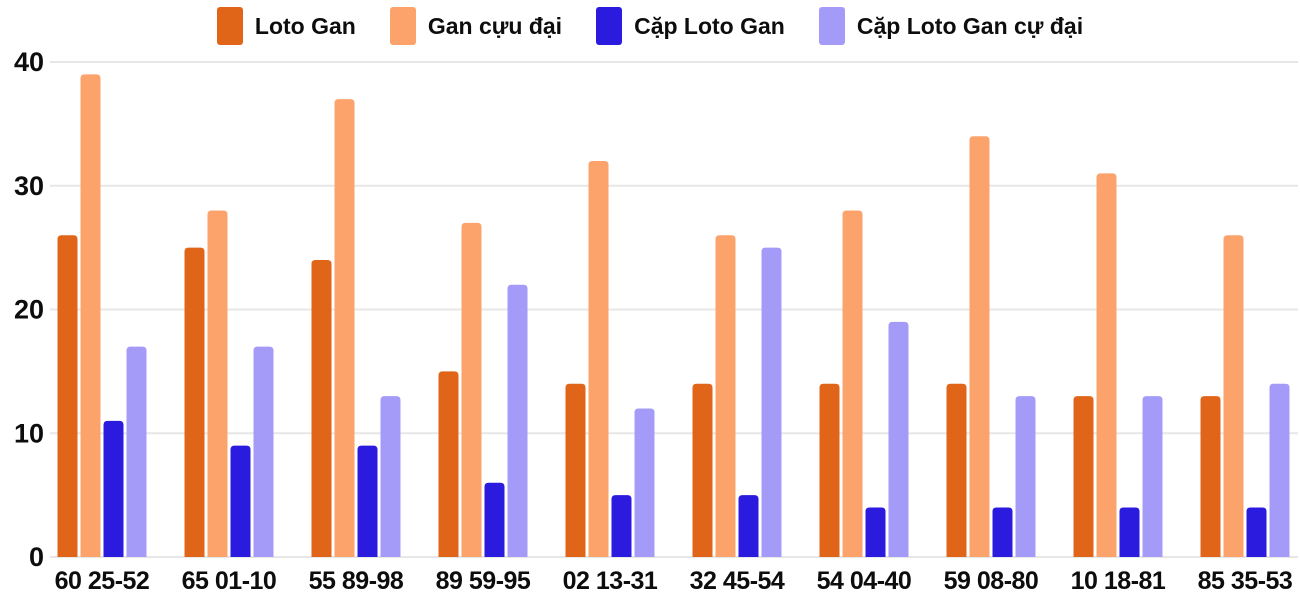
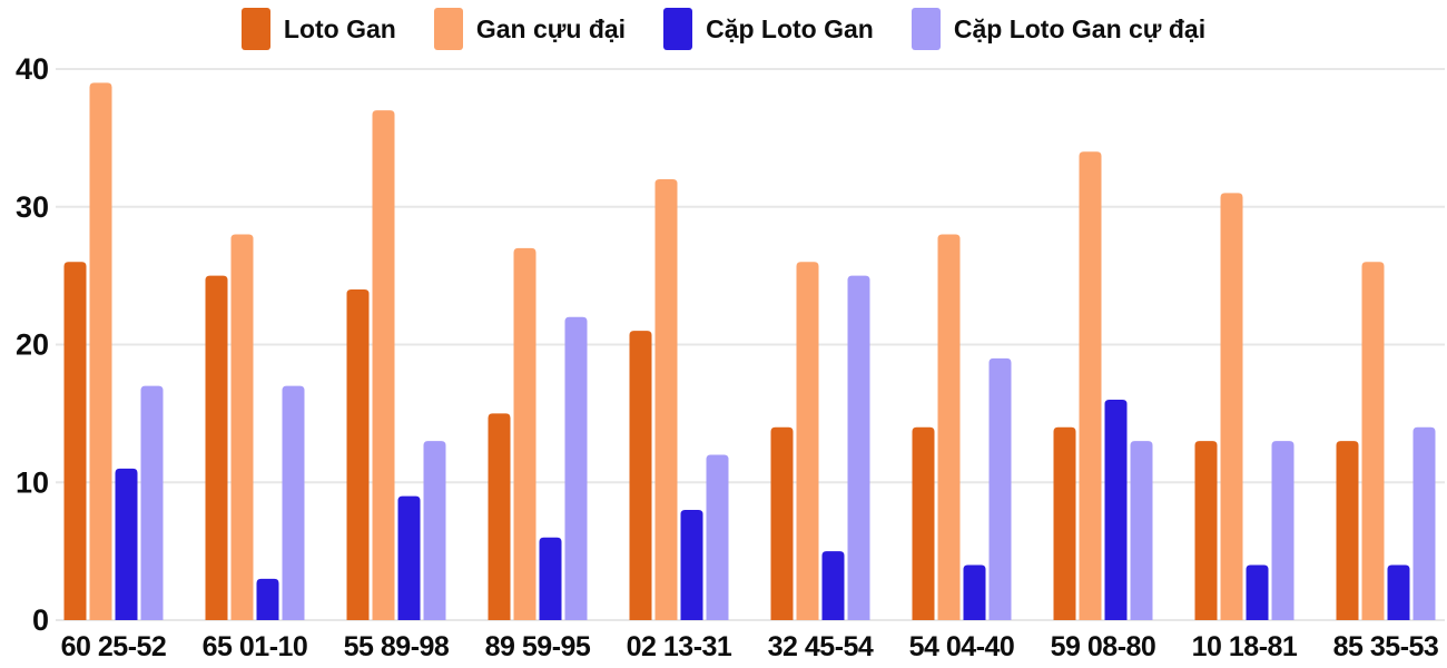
Cặp Loto Gan/65 01-10: 9 -> 3
Loto Gan/02 13-31: 14 -> 21
Cặp Loto Gan/02 13-31: 5 -> 8
Cặp Loto Gan/59 08-80: 4 -> 16
